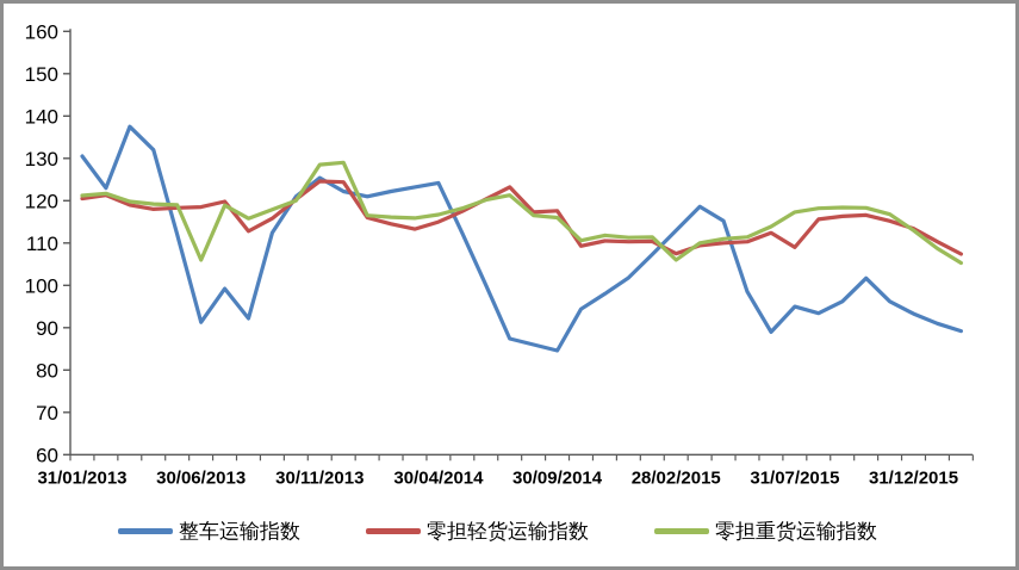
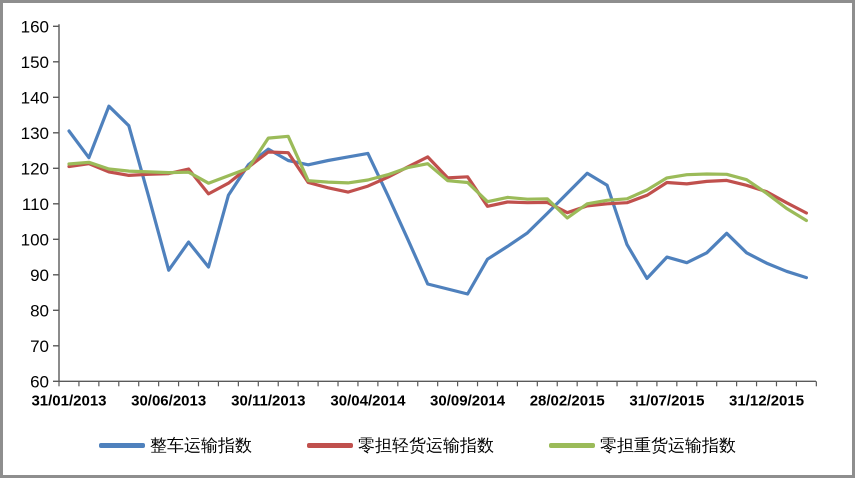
零担重货运输指数/30/06/2013: 106 -> 119
零担轻货运输指数/31/07/2015: 109 -> 116
